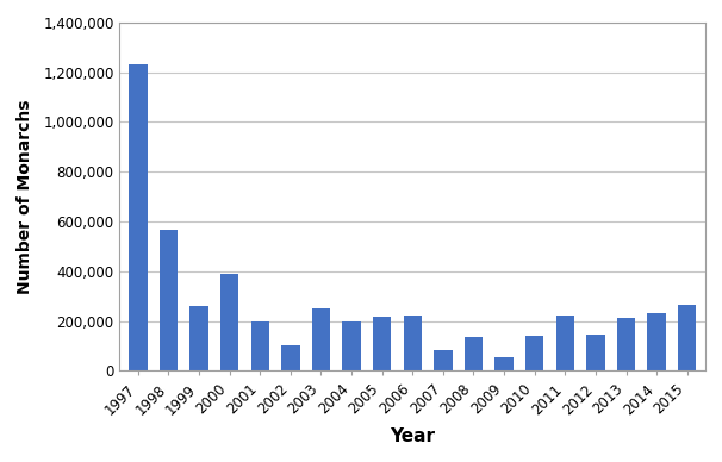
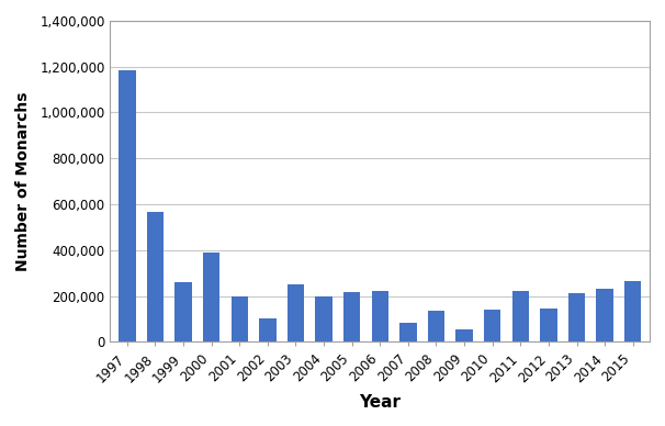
1997: 1,230,000 -> 1,185,000
